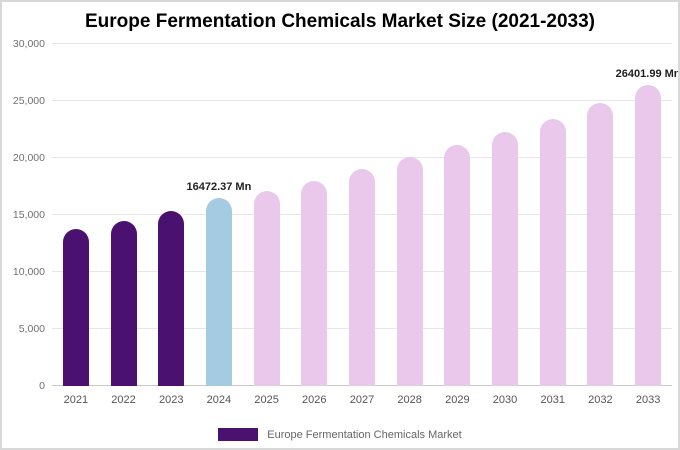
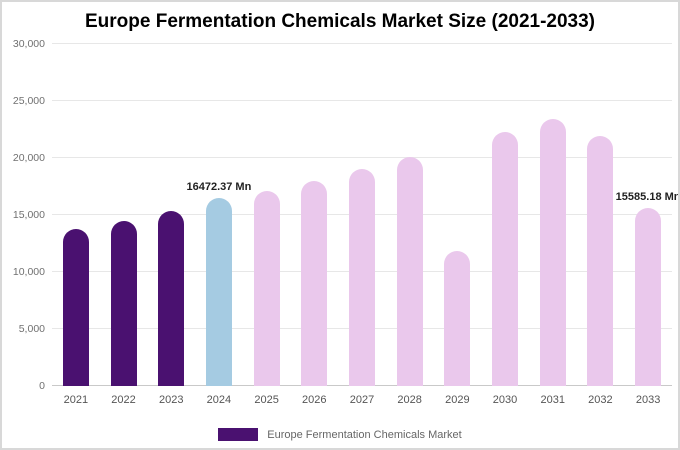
2029: 21100 -> 11800
2032: 24800 -> 21900
2033: 26401.99 -> 15585.18
